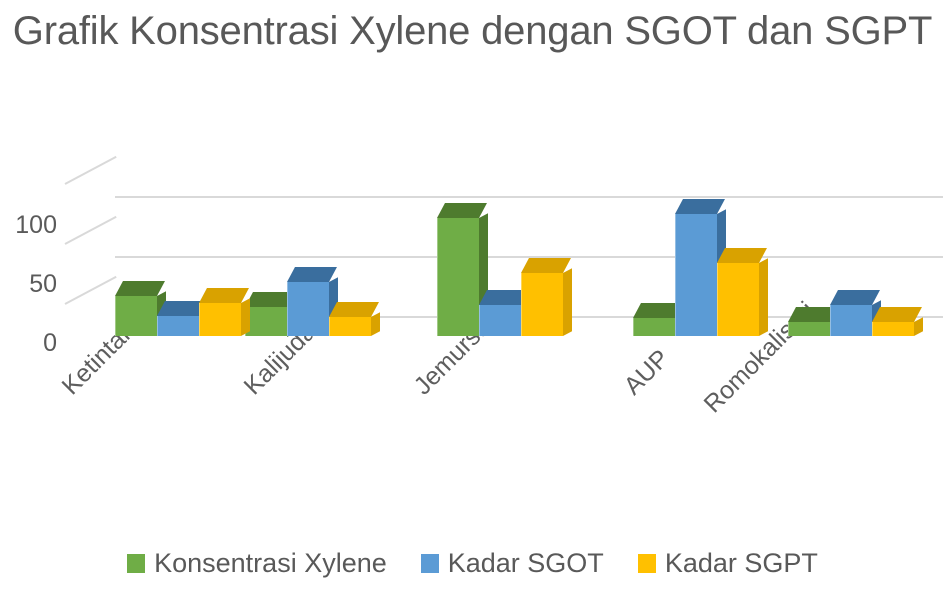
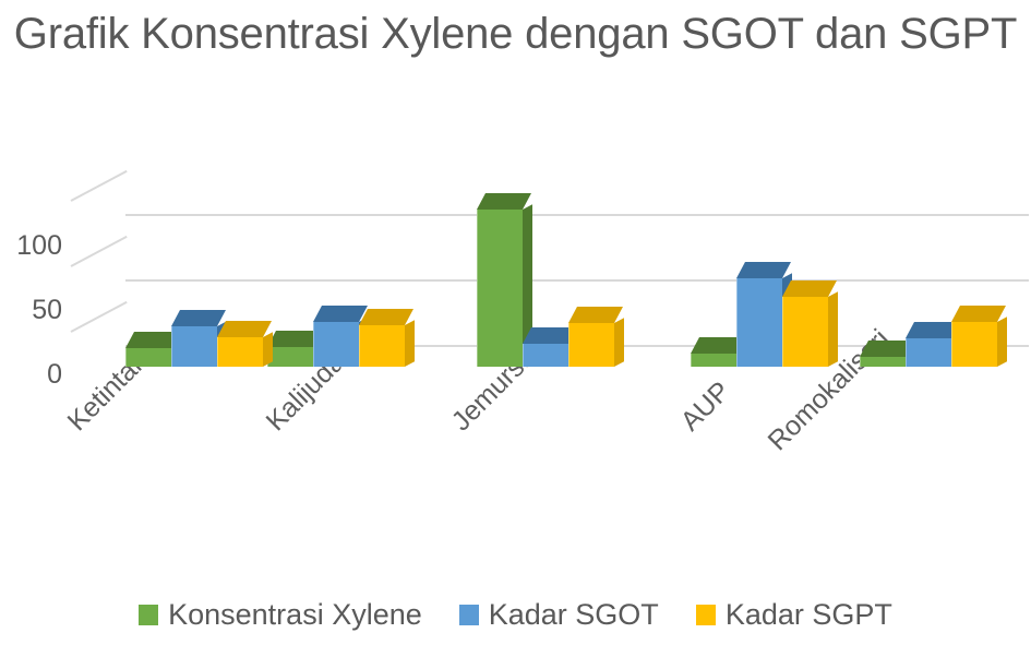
Konsentrasi Xylene/Ketintang: 34 -> 14
Kadar SGOT/Ketintang: 17 -> 31
Kadar SGPT/Ketintang: 28 -> 23
Konsentrasi Xylene/Kalijudan: 25 -> 15
Kadar SGOT/Kalijudan: 46 -> 35
Kadar SGPT/Kalijudan: 16 -> 32
Konsentrasi Xylene/Jemursari: 100 -> 122
Kadar SGOT/Jemursari: 26 -> 18
Kadar SGPT/Jemursari: 53 -> 34
Konsentrasi Xylene/AUP: 15 -> 10
Kadar SGOT/AUP: 103 -> 69
Kadar SGPT/AUP: 62 -> 54
Konsentrasi Xylene/Romokalisari: 12 -> 8
Kadar SGOT/Romokalisari: 26 -> 22
Kadar SGPT/Romokalisari: 12 -> 35
